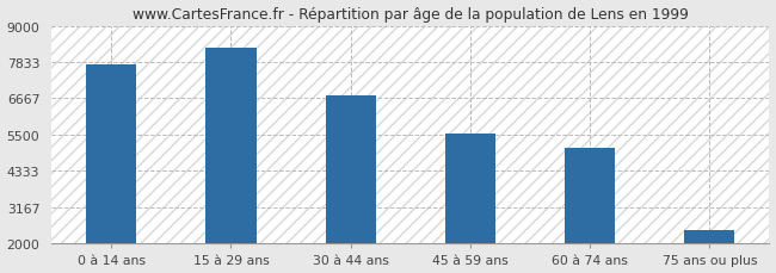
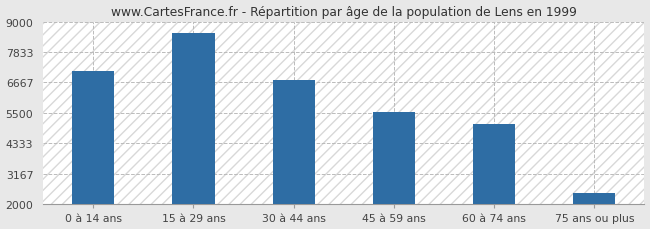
0 à 14 ans: 7750 -> 7100
15 à 29 ans: 8300 -> 8550
